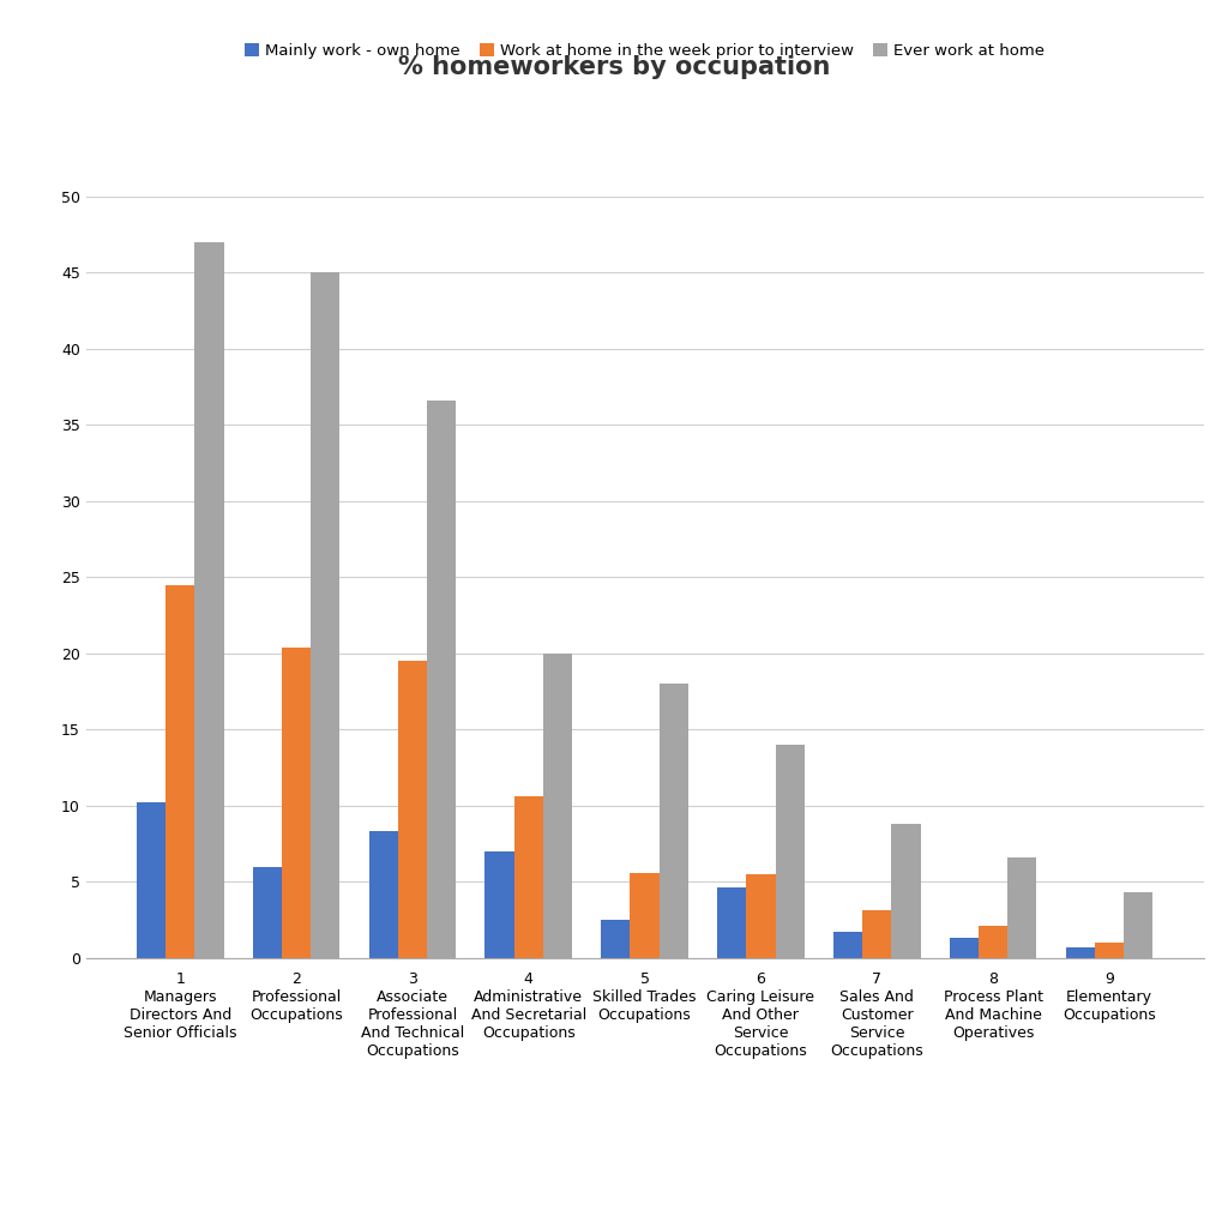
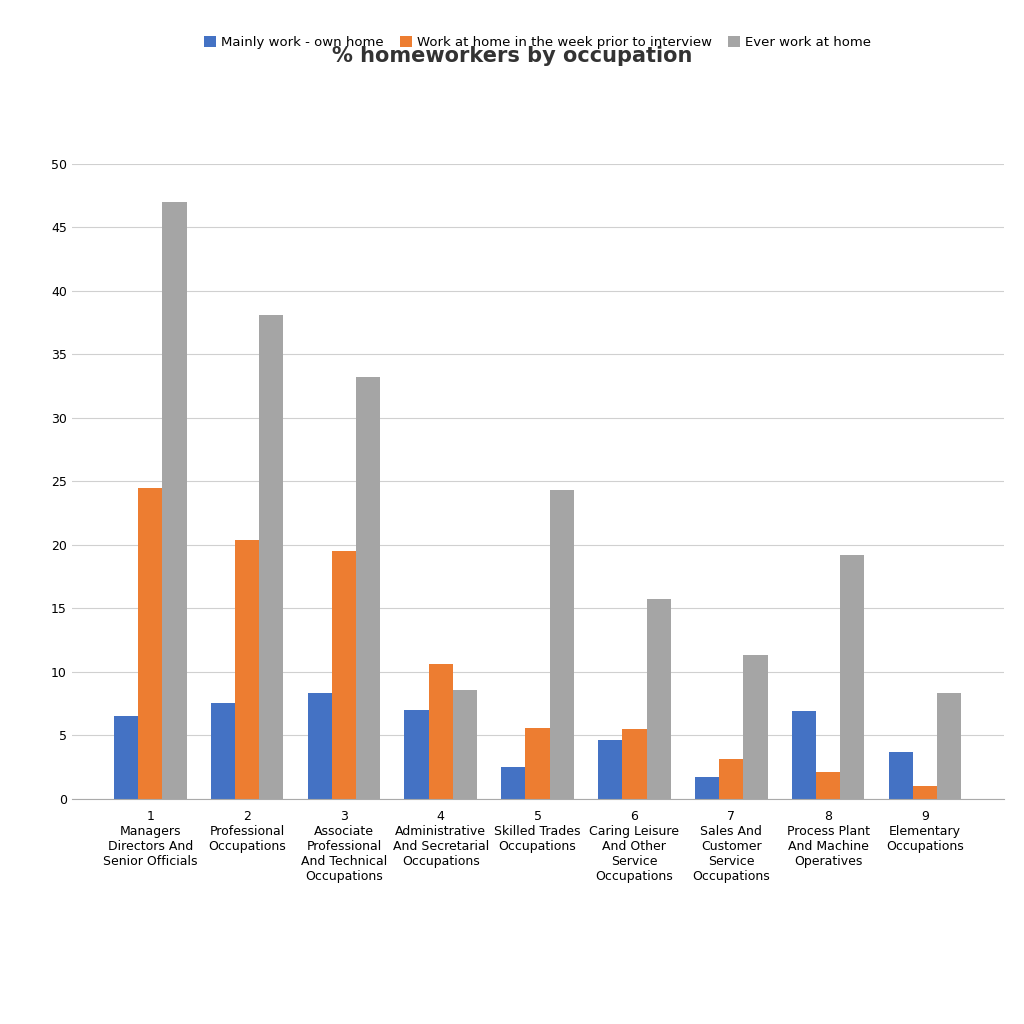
Mainly work - own home/1 Managers Directors And Senior Officials: 10.2 -> 6.5
Mainly work - own home/2 Professional Occupations: 6.0 -> 7.5
Ever work at home/2 Professional Occupations: 45.0 -> 38.1
Ever work at home/3 Associate Professional And Technical Occupations: 36.6 -> 33.2
Ever work at home/4 Administrative And Secretarial Occupations: 20.0 -> 8.6
Ever work at home/5 Skilled Trades Occupations: 18.0 -> 24.3
Ever work at home/6 Caring Leisure And Other Service Occupations: 14.0 -> 15.7
Ever work at home/7 Sales And Customer Service Occupations: 8.8 -> 11.3
Mainly work - own home/8 Process Plant And Machine Operatives: 1.3 -> 6.9
Ever work at home/8 Process Plant And Machine Operatives: 6.6 -> 19.2
Mainly work - own home/9 Elementary Occupations: 0.7 -> 3.7
Ever work at home/9 Elementary Occupations: 4.3 -> 8.3
